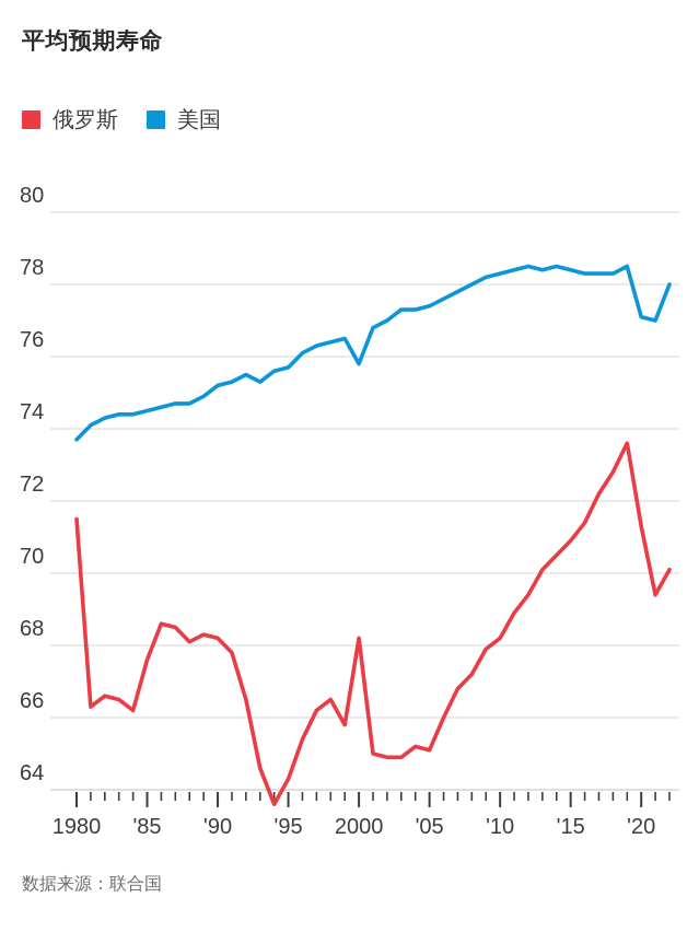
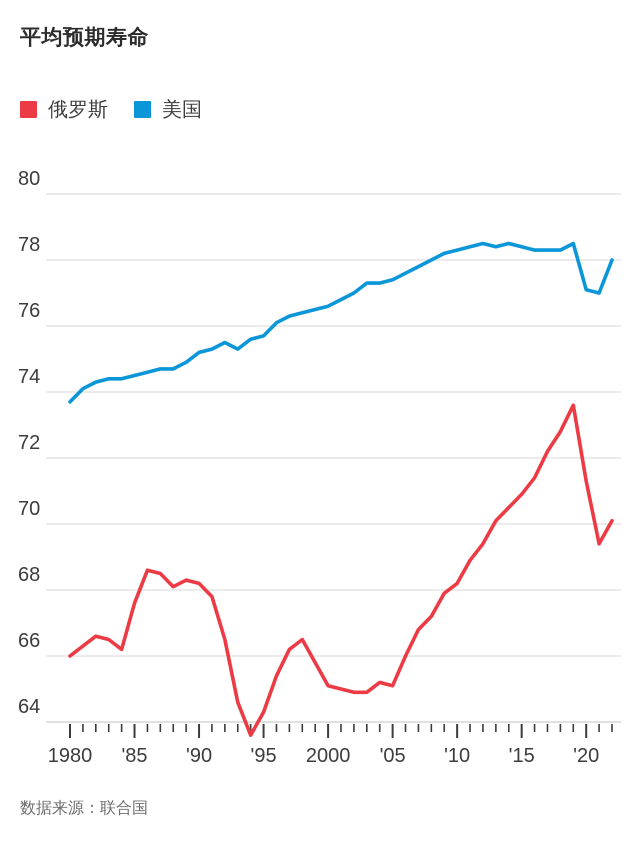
俄罗斯/1980: 71.5 -> 66.0
俄罗斯/2000: 68.2 -> 65.1
美国/2000: 75.8 -> 76.6
